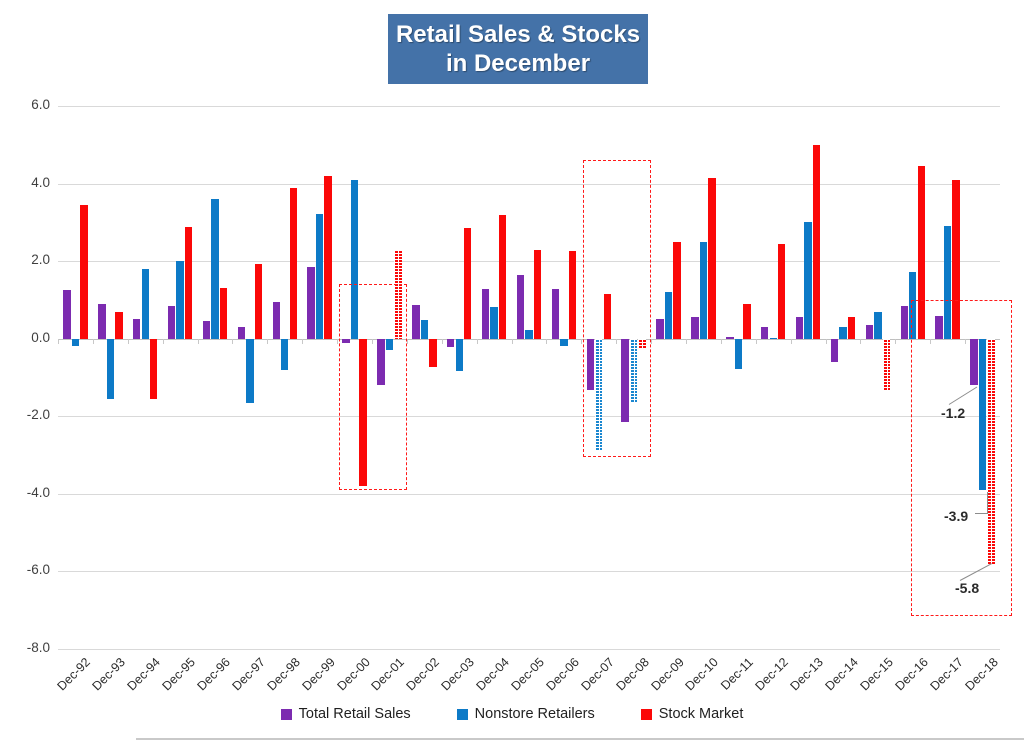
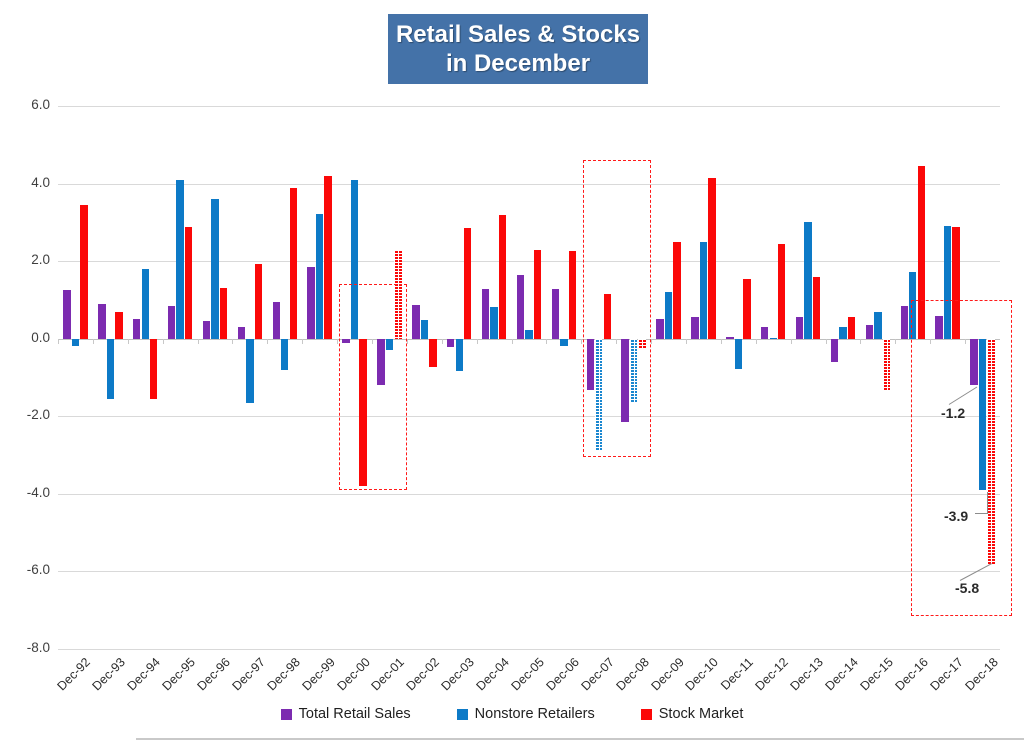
Nonstore Retailers/Dec-95: 2.0 -> 4.1
Stock Market/Dec-11: 0.9 -> 1.6
Stock Market/Dec-13: 5.0 -> 1.6
Stock Market/Dec-17: 4.1 -> 2.9
